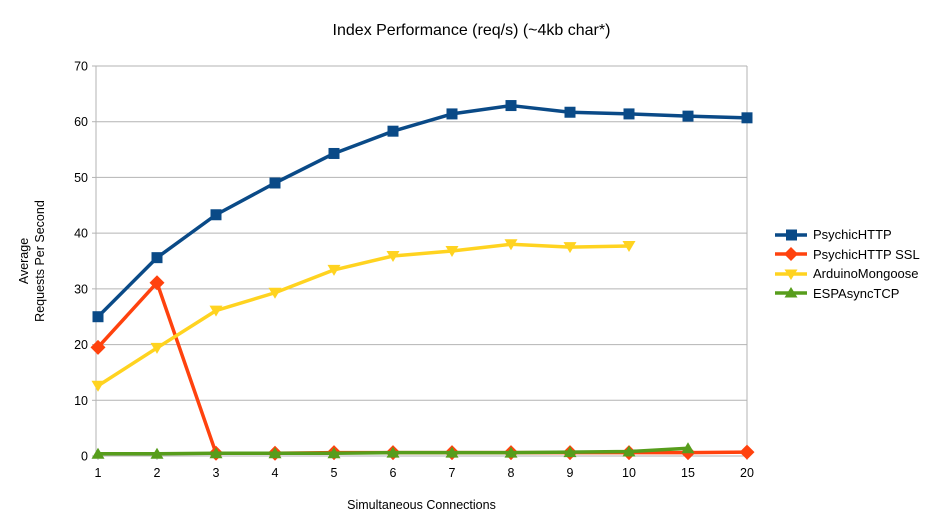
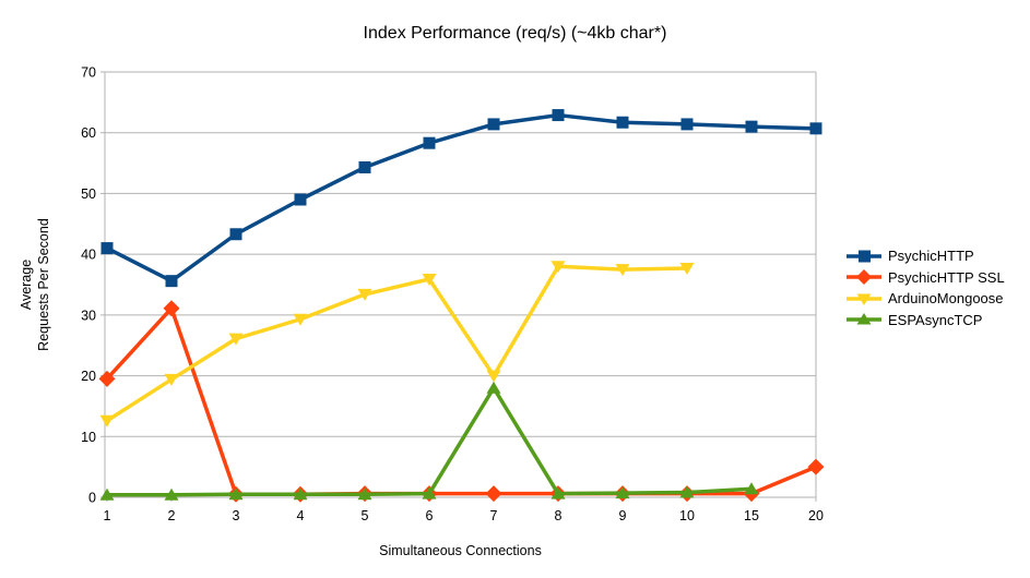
PsychicHTTP/1: 25 -> 41
ArduinoMongoose/7: 37 -> 20
ESPAsyncTCP/7: 1 -> 18
PsychicHTTP SSL/20: 1 -> 5
